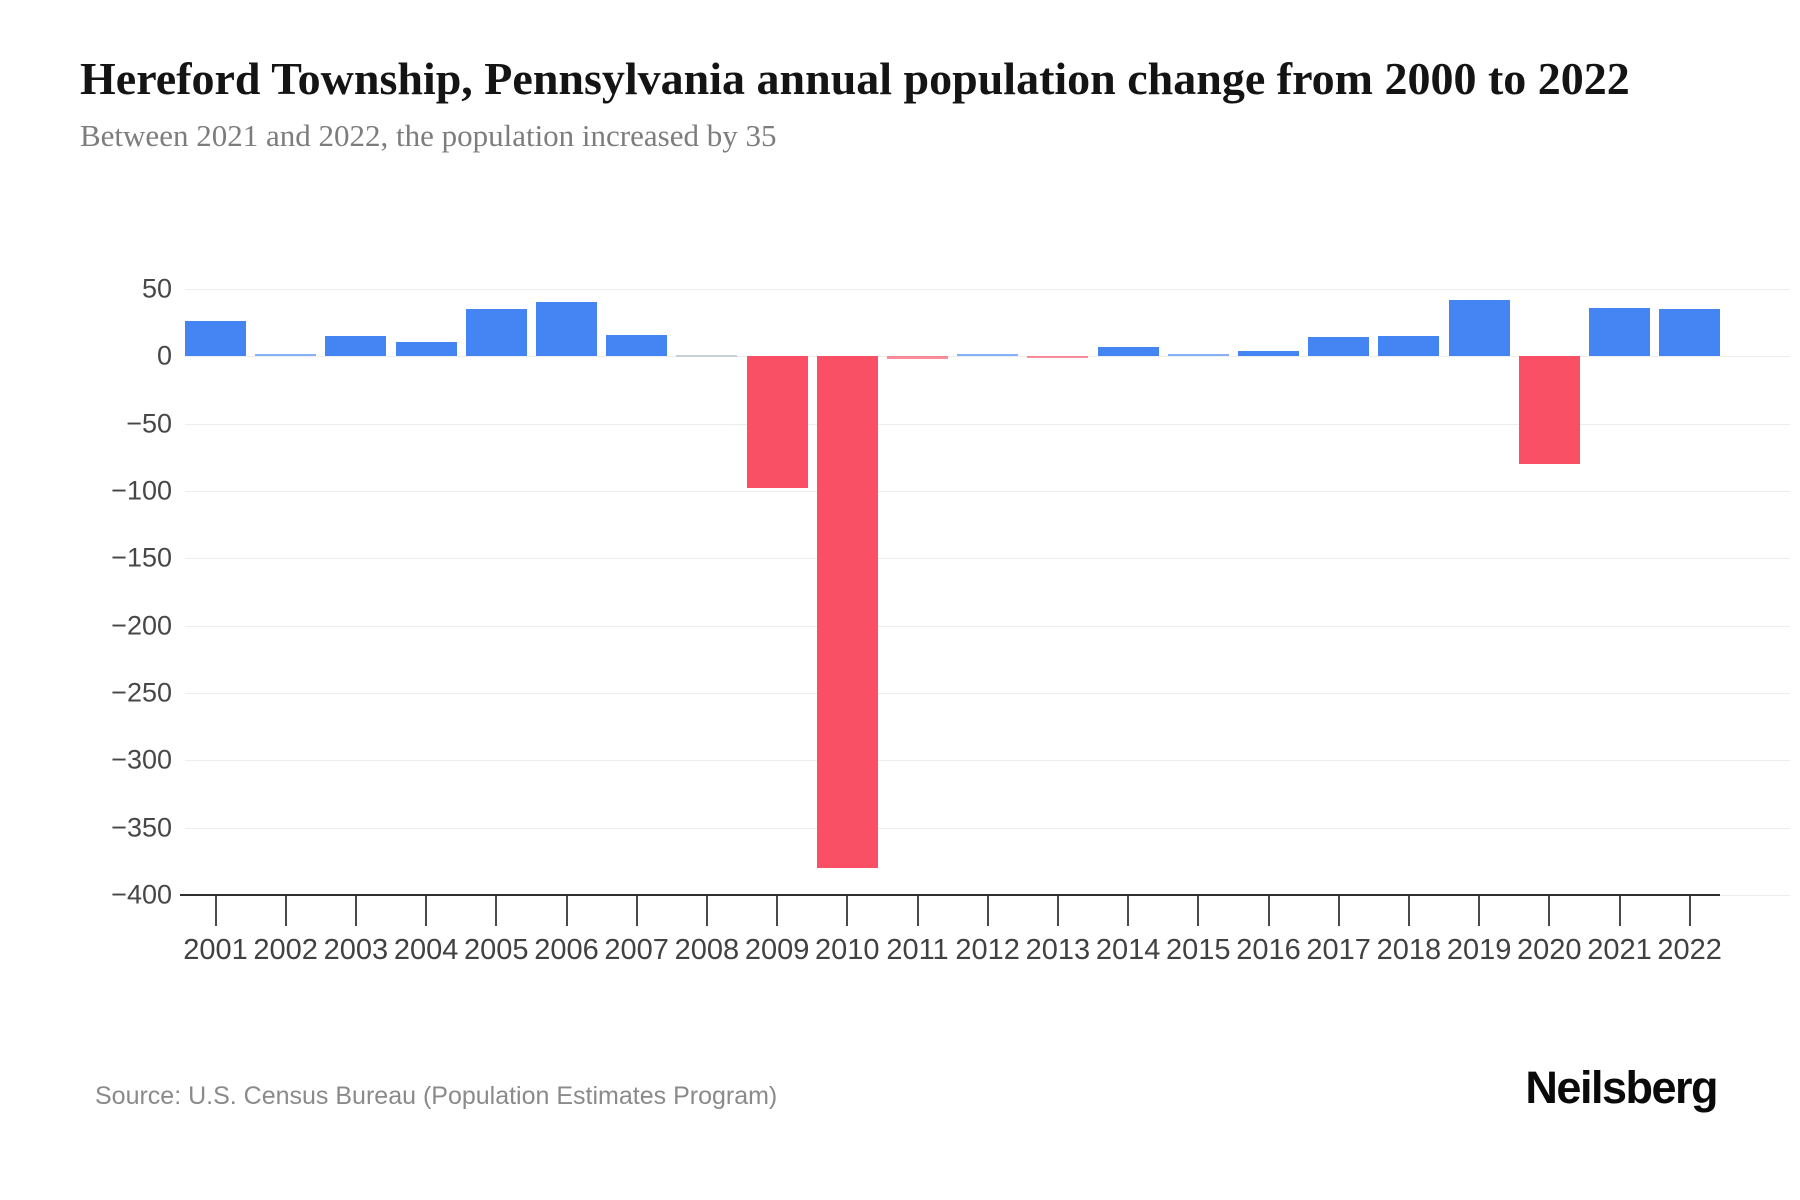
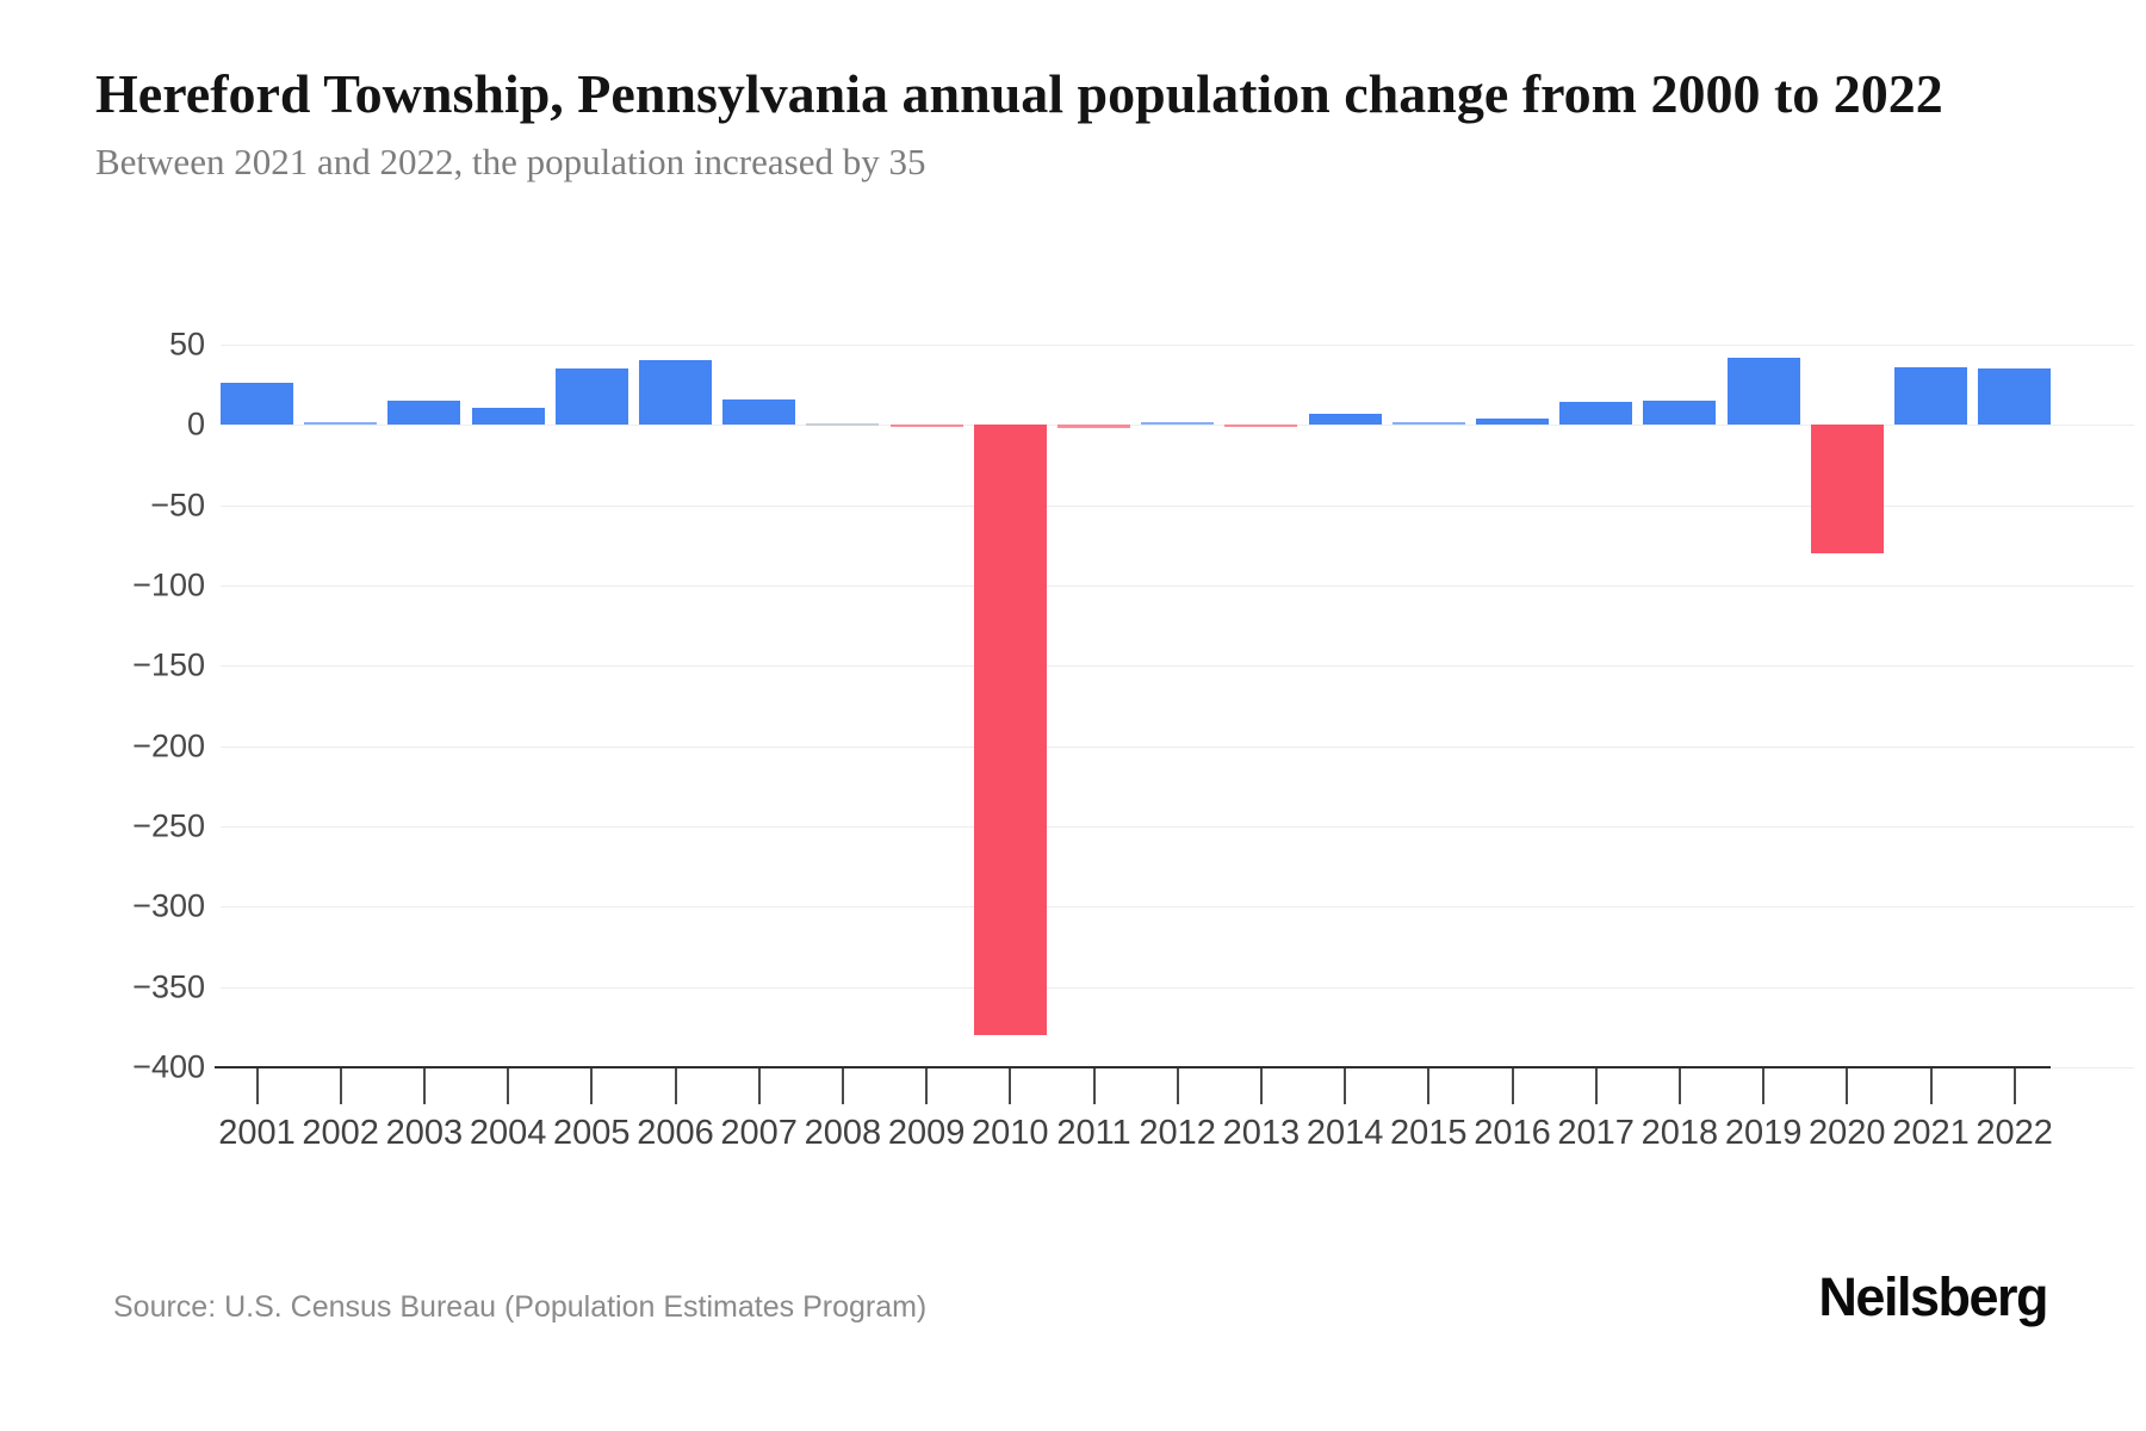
2009: -98 -> -1
